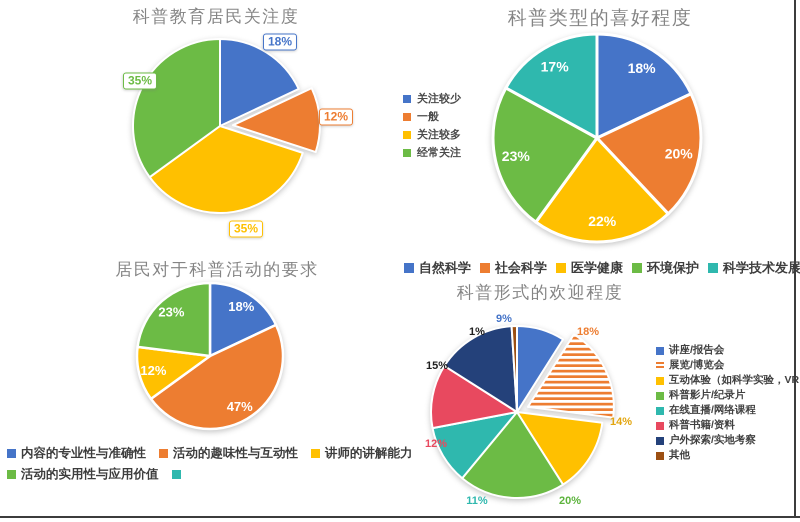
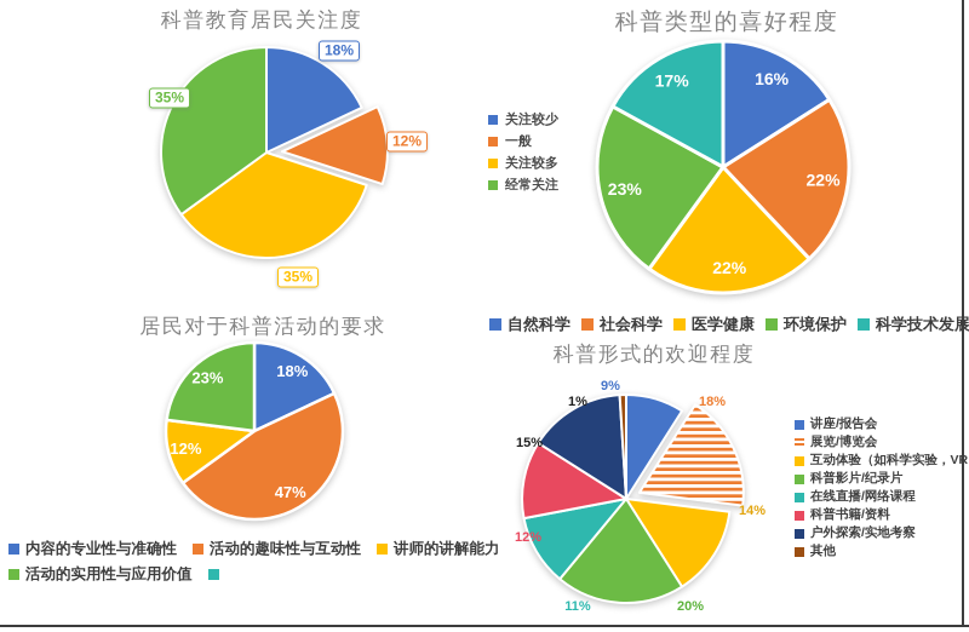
科普类型的喜好程度/自然科学: 18% -> 16%
科普类型的喜好程度/社会科学: 20% -> 22%
